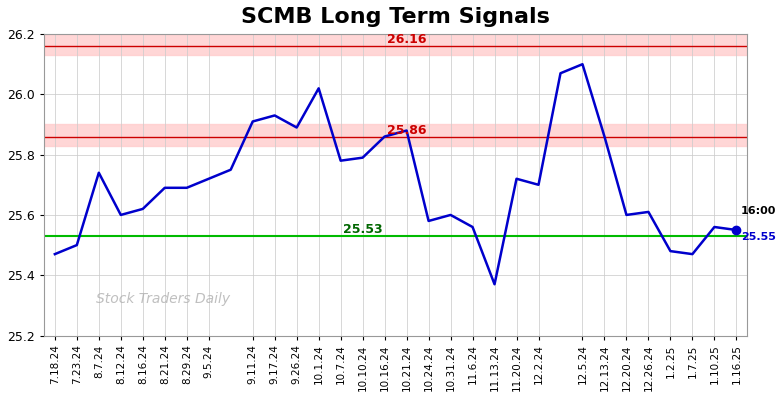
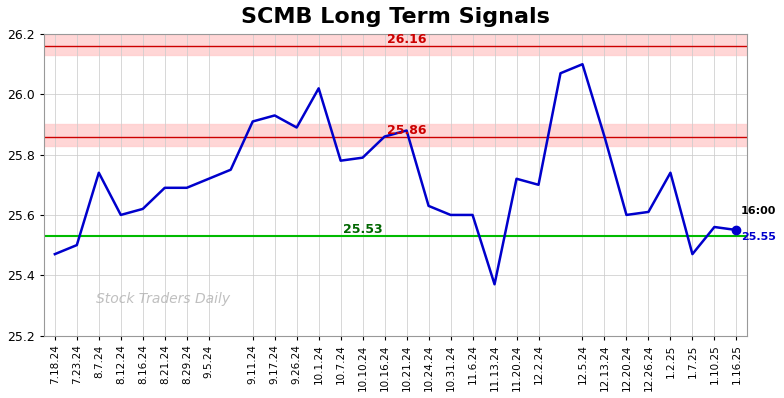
10.24.24: 25.58 -> 25.63
11.6.24: 25.56 -> 25.60
1.2.25: 25.48 -> 25.74
